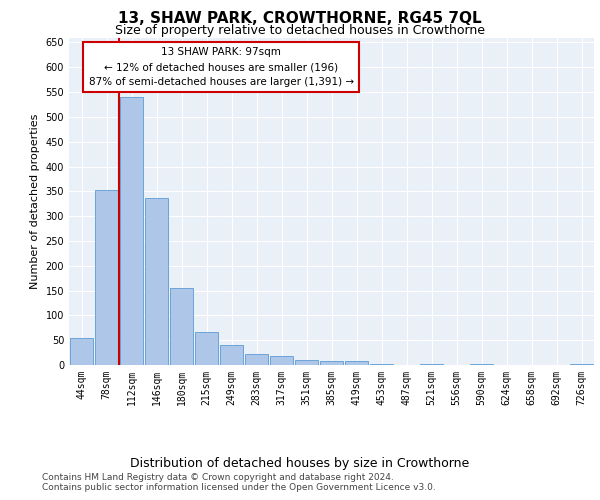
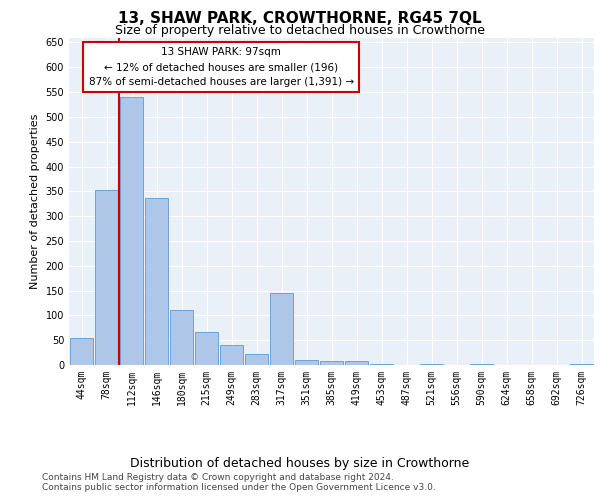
180sqm: 155 -> 110
317sqm: 18 -> 145
